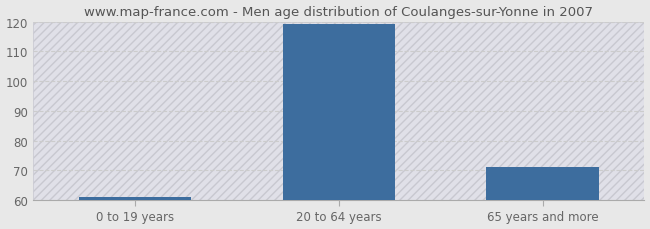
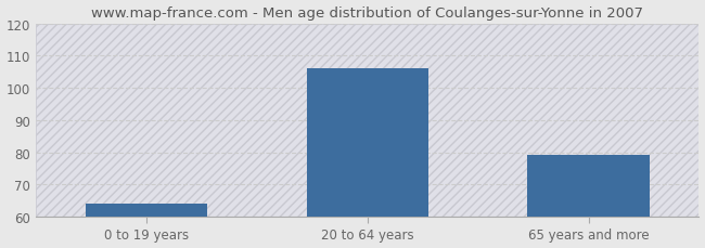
0 to 19 years: 61 -> 64
20 to 64 years: 119 -> 106
65 years and more: 71 -> 79
